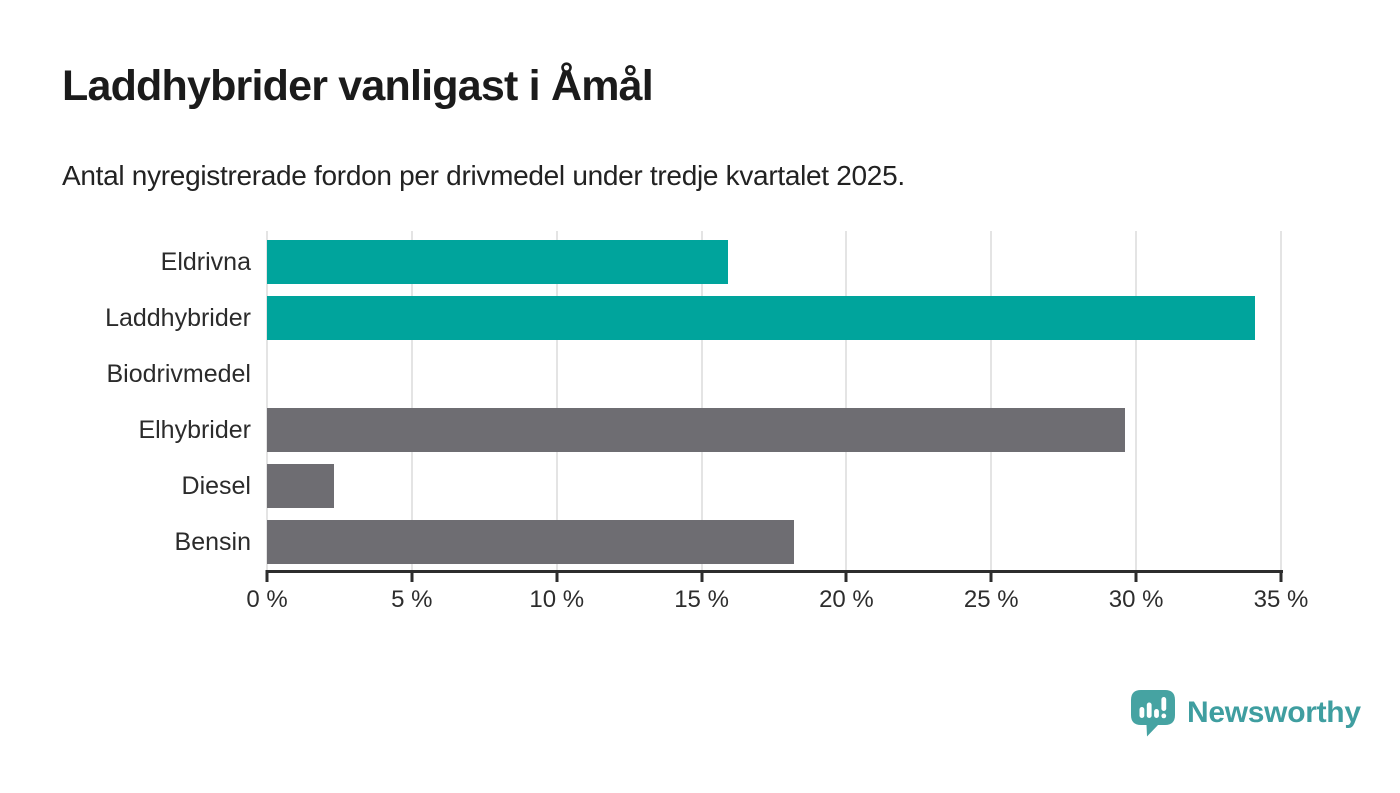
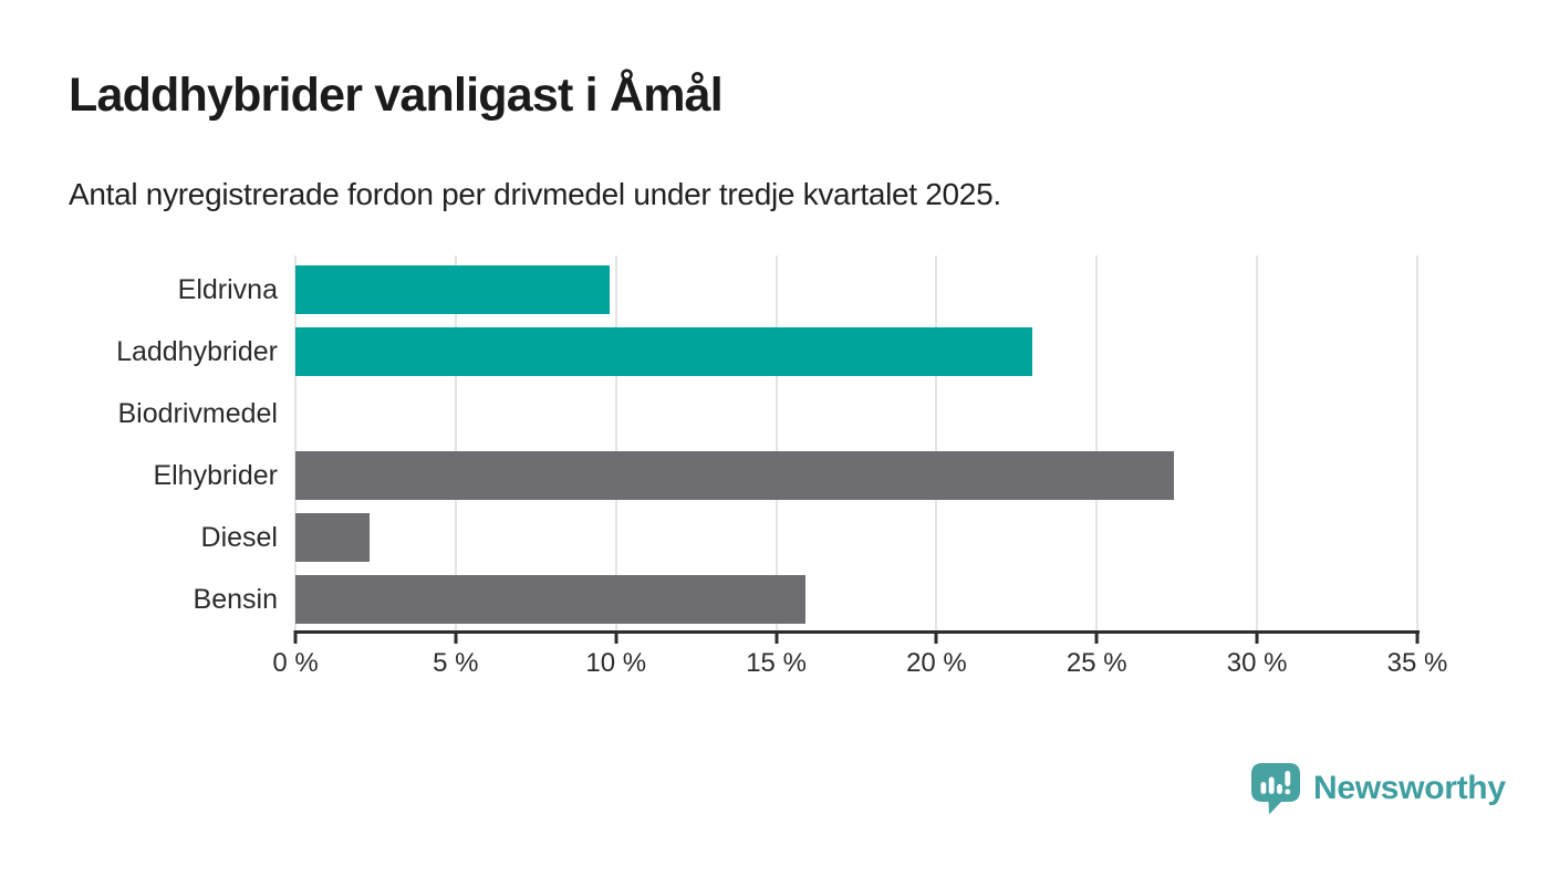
Eldrivna: 15.9% -> 9.8%
Laddhybrider: 34.1% -> 23.0%
Elhybrider: 29.6% -> 27.4%
Bensin: 18.2% -> 15.9%
